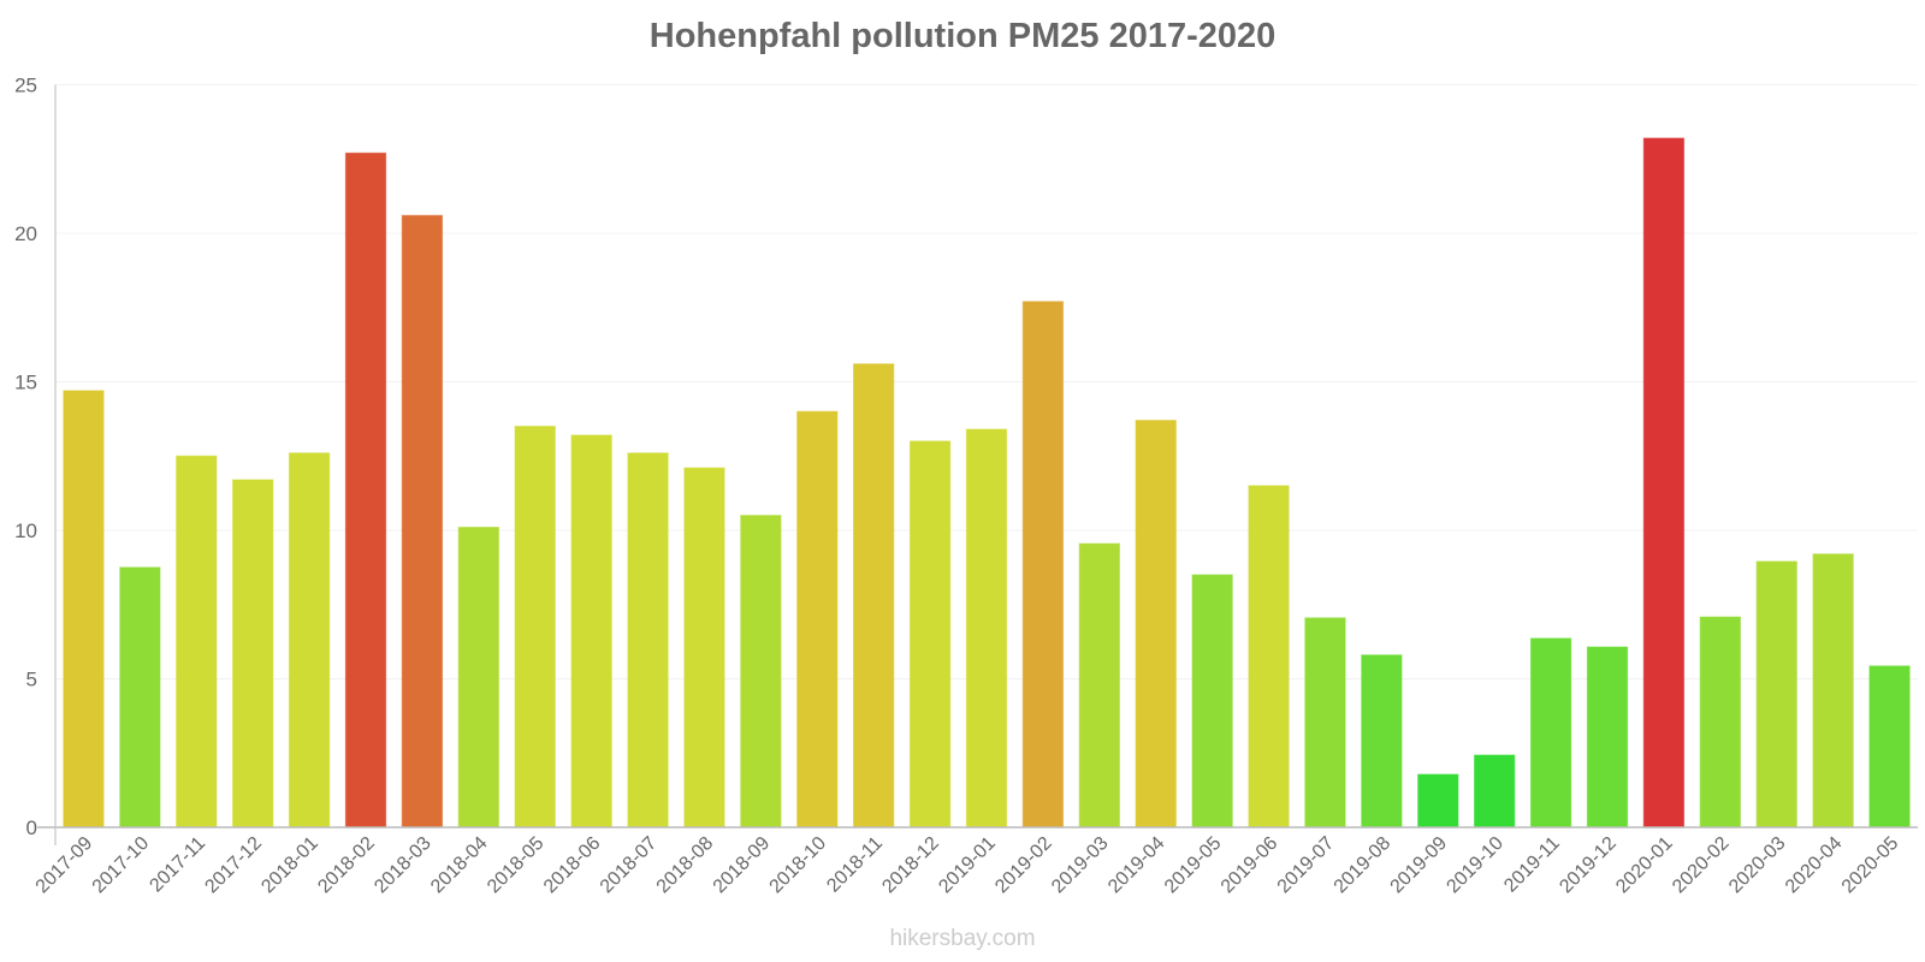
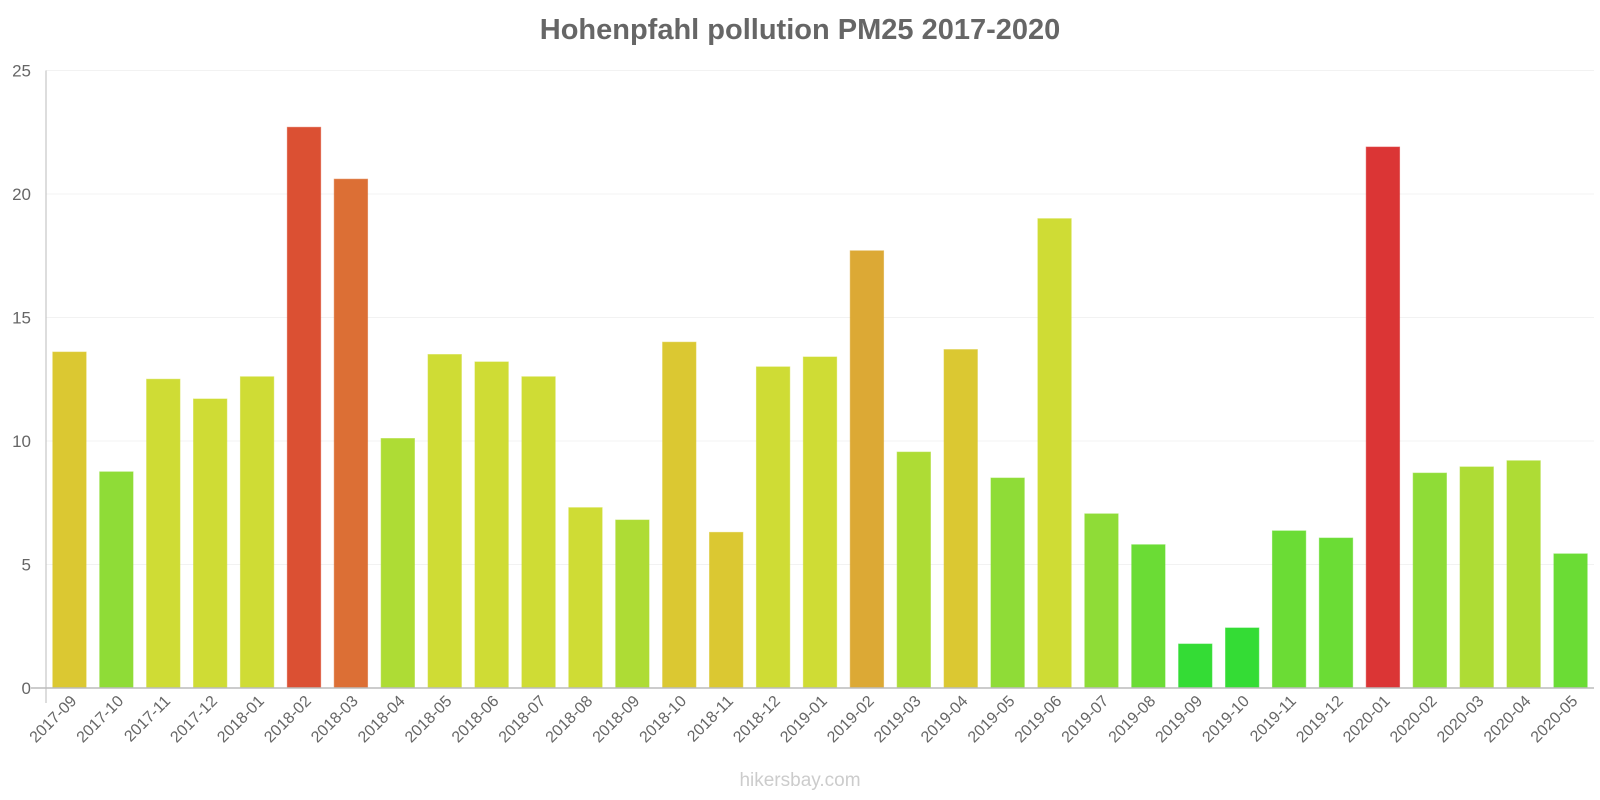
2017-09: 14.7 -> 13.6
2018-08: 12.1 -> 7.3
2018-09: 10.5 -> 6.8
2018-11: 15.6 -> 6.3
2019-06: 11.5 -> 19.0
2020-01: 23.2 -> 21.9
2020-02: 7.1 -> 8.7
